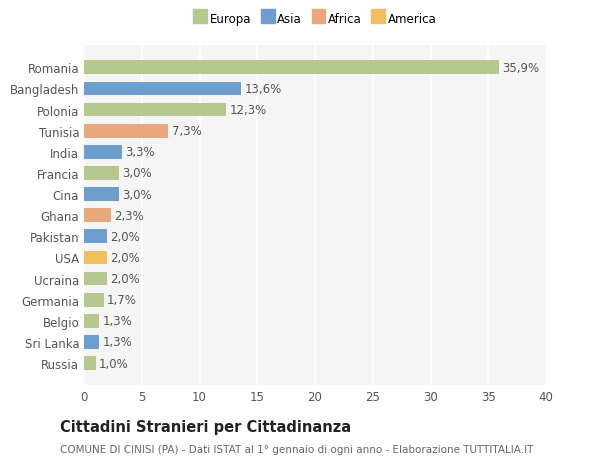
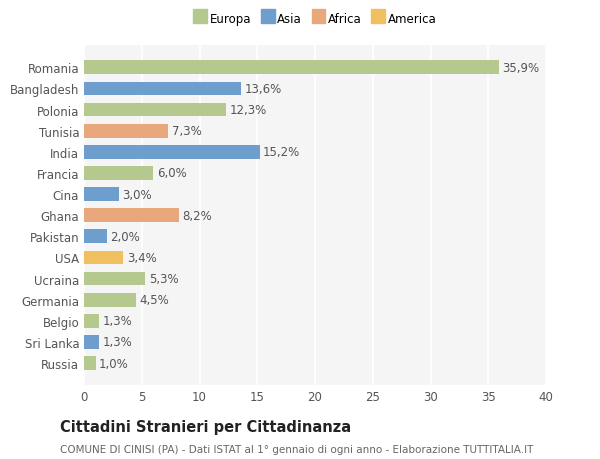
India: 3,3% -> 15,2%
Francia: 3,0% -> 6,0%
Ghana: 2,3% -> 8,2%
USA: 2,0% -> 3,4%
Ucraina: 2,0% -> 5,3%
Germania: 1,7% -> 4,5%
